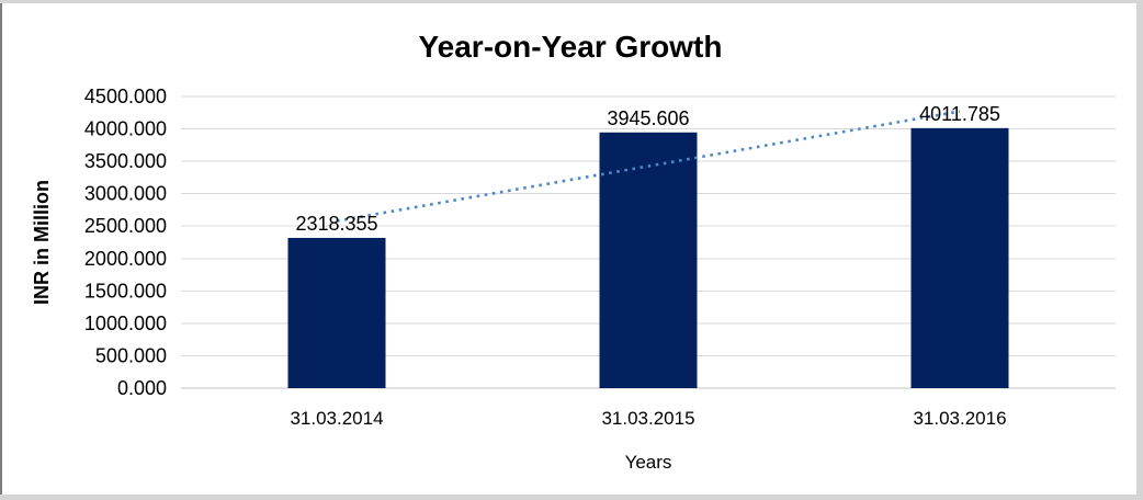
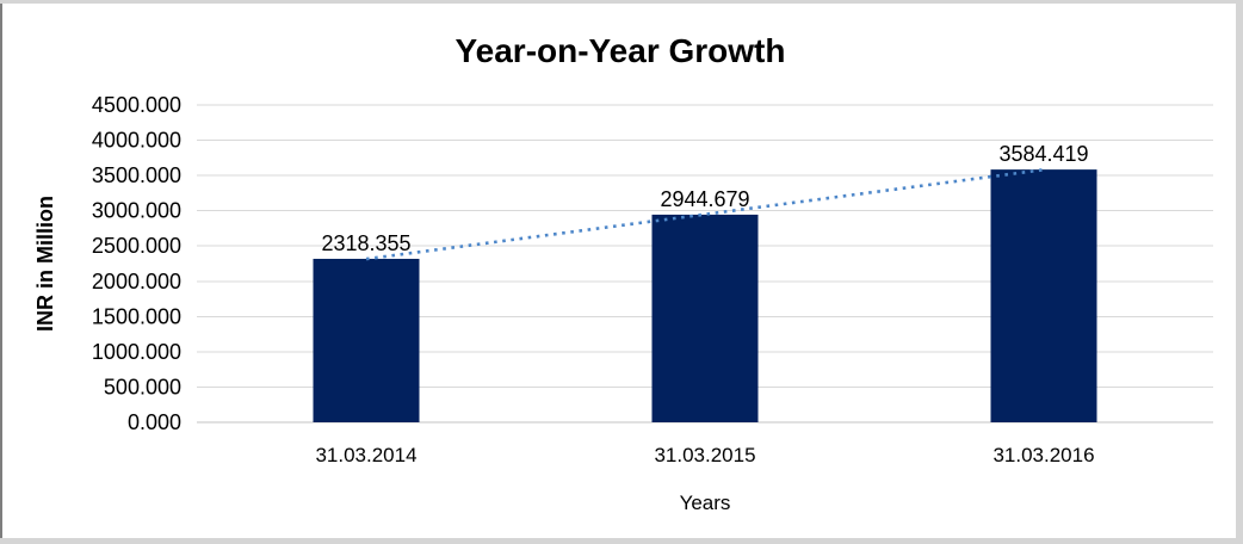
31.03.2015: 3945.606 -> 2944.679
31.03.2016: 4011.785 -> 3584.419
